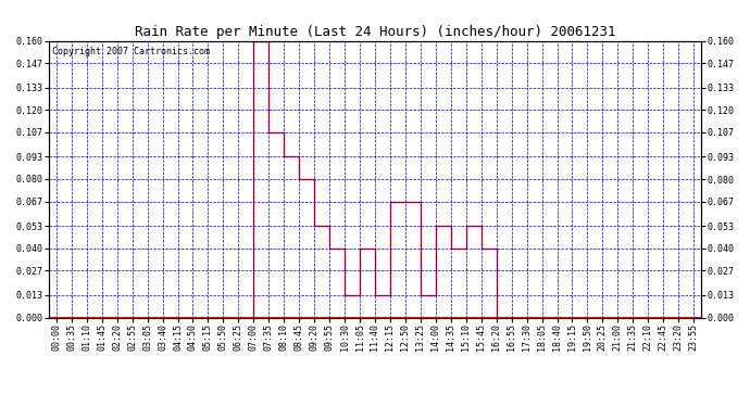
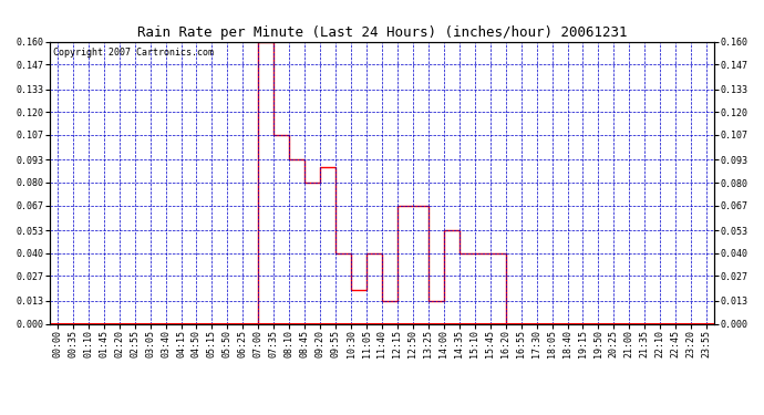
09:55: 0.053 -> 0.089
11:05: 0.013 -> 0.019
15:45: 0.053 -> 0.040
